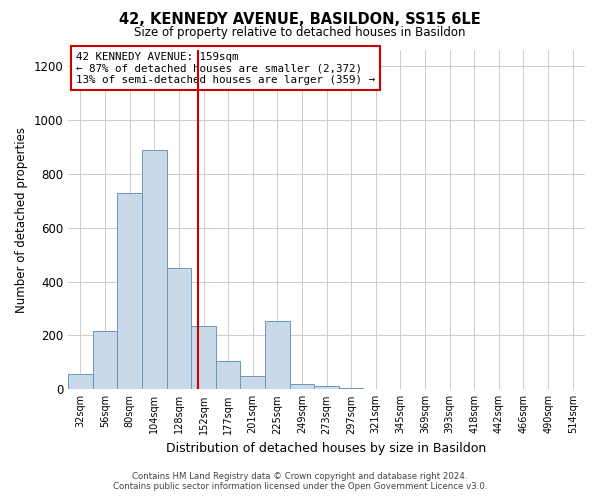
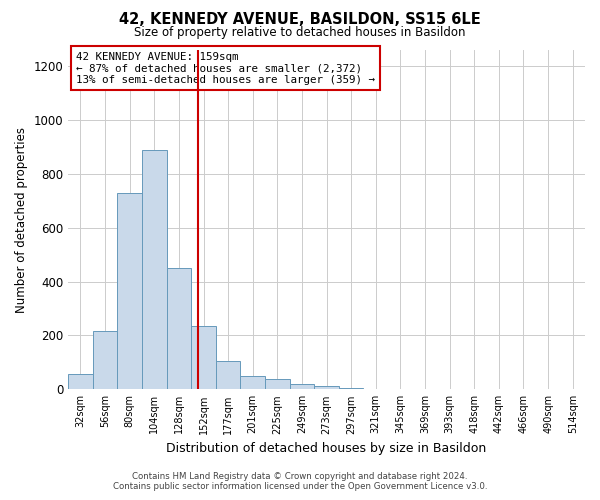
225sqm: 255 -> 38
